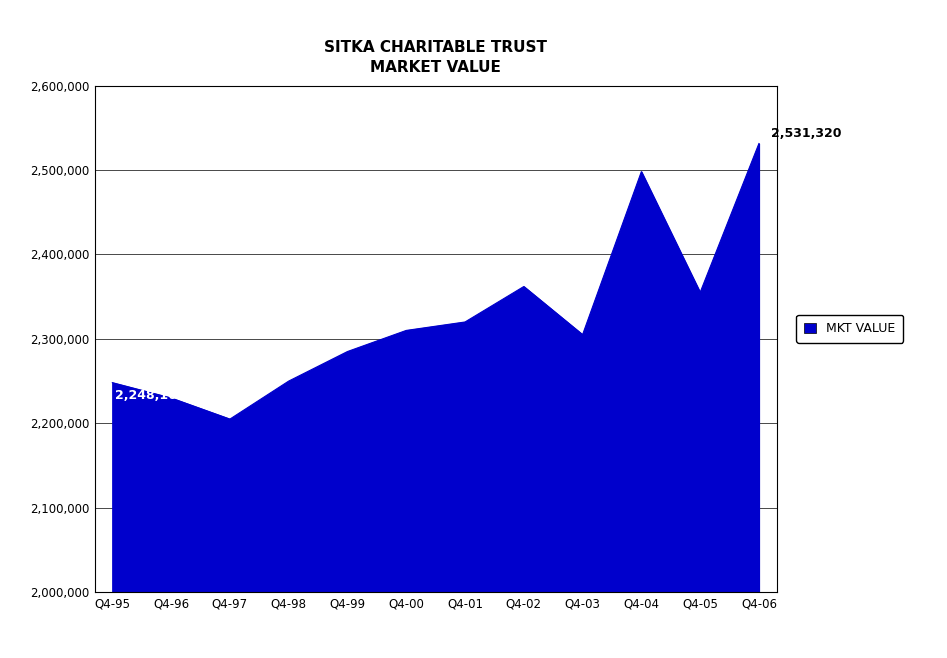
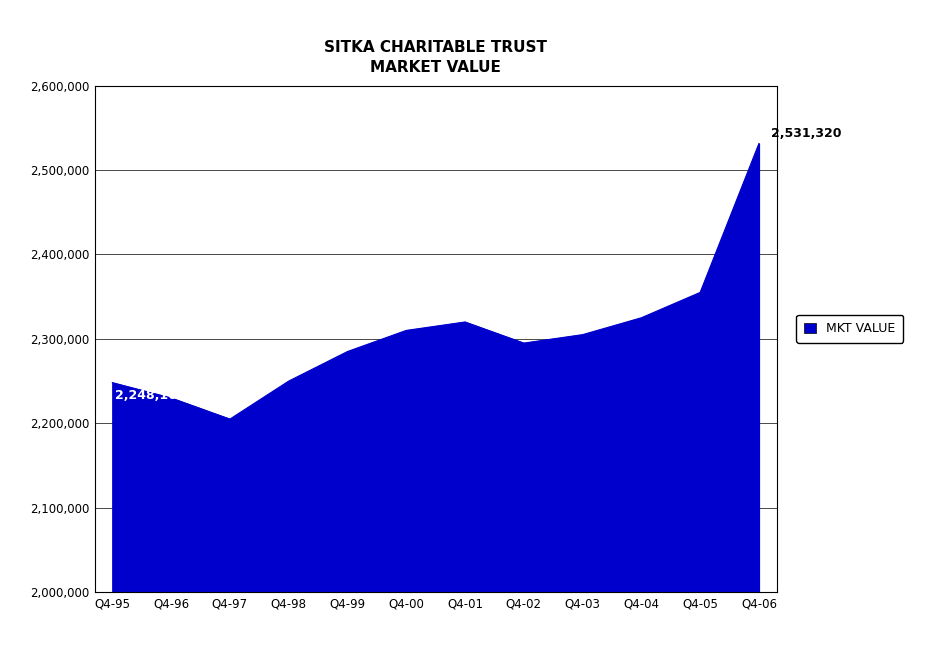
Q4-02: 2,362,000 -> 2,295,000
Q4-04: 2,498,000 -> 2,325,000
